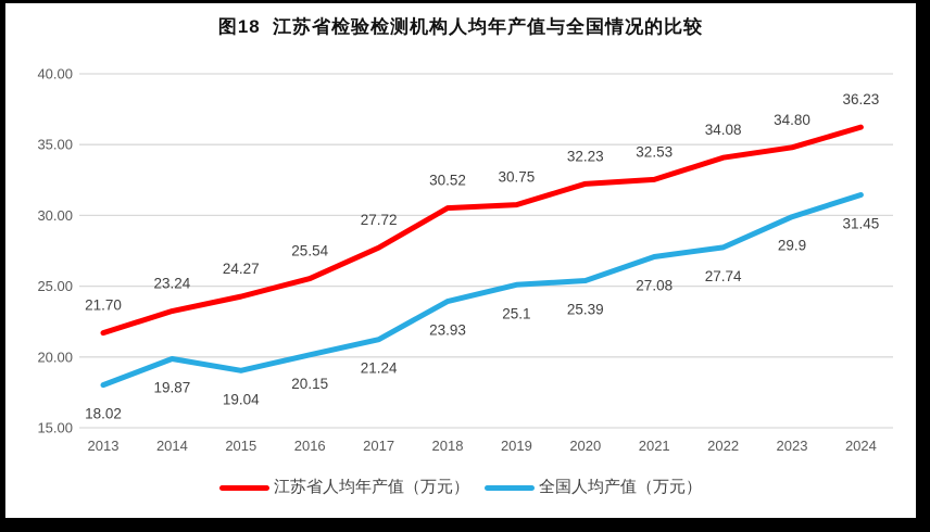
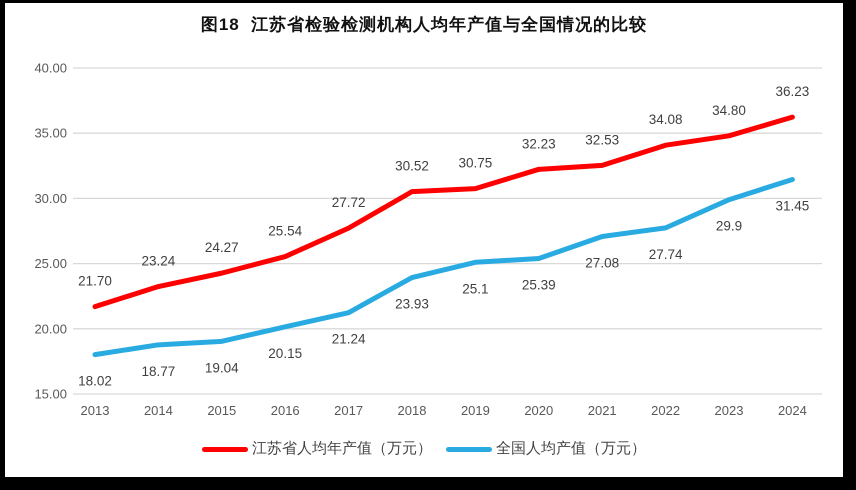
全国人均产值（万元）/2014: 19.87 -> 18.77
